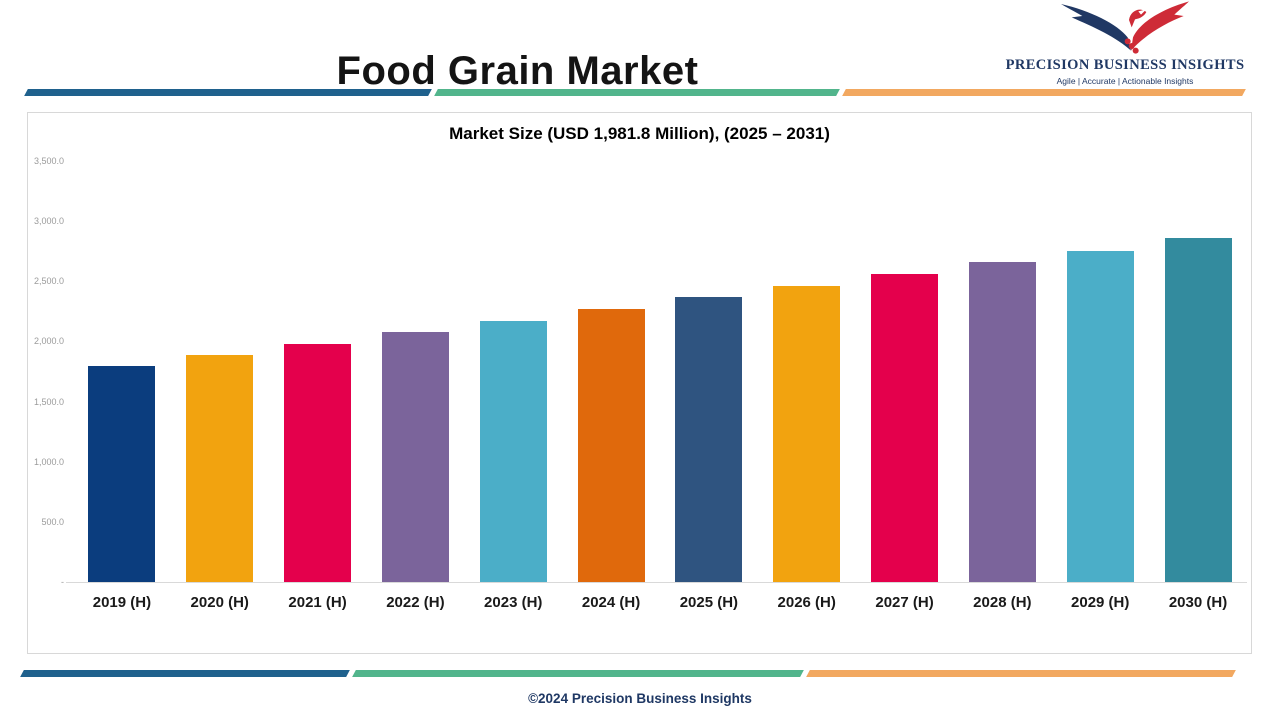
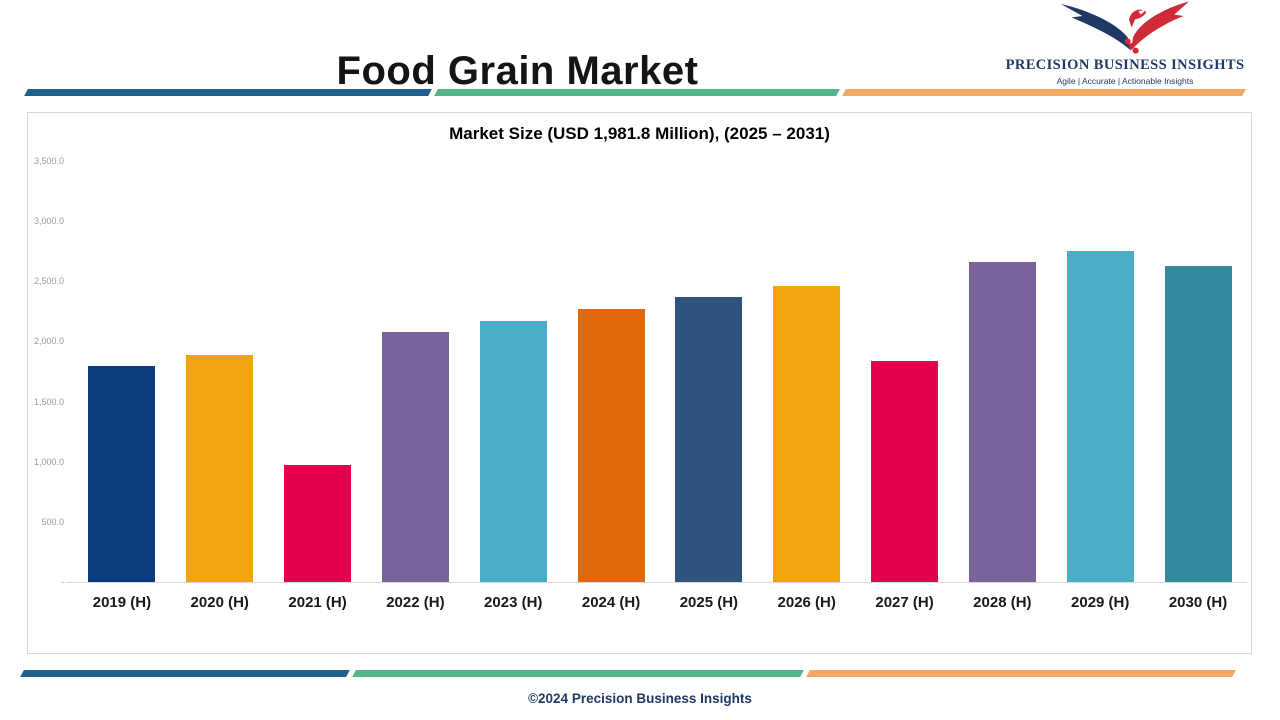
2021 (H): 1980 -> 970
2027 (H): 2560 -> 1840
2030 (H): 2860 -> 2630
